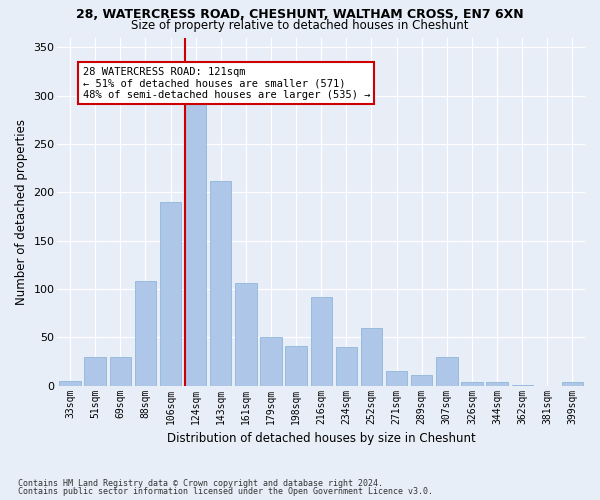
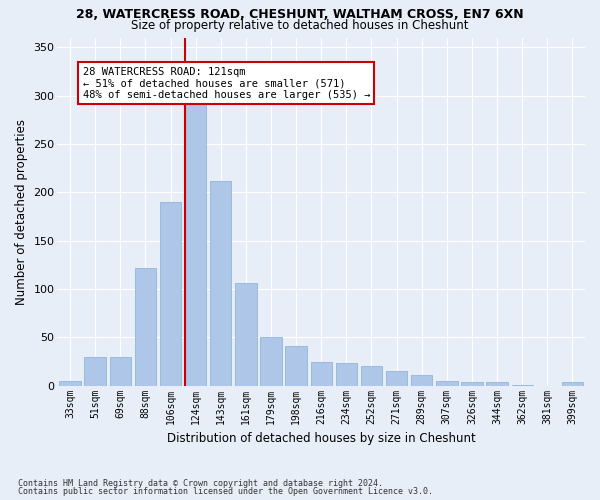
88sqm: 108 -> 122
216sqm: 92 -> 24
234sqm: 40 -> 23
252sqm: 60 -> 20
307sqm: 30 -> 5
